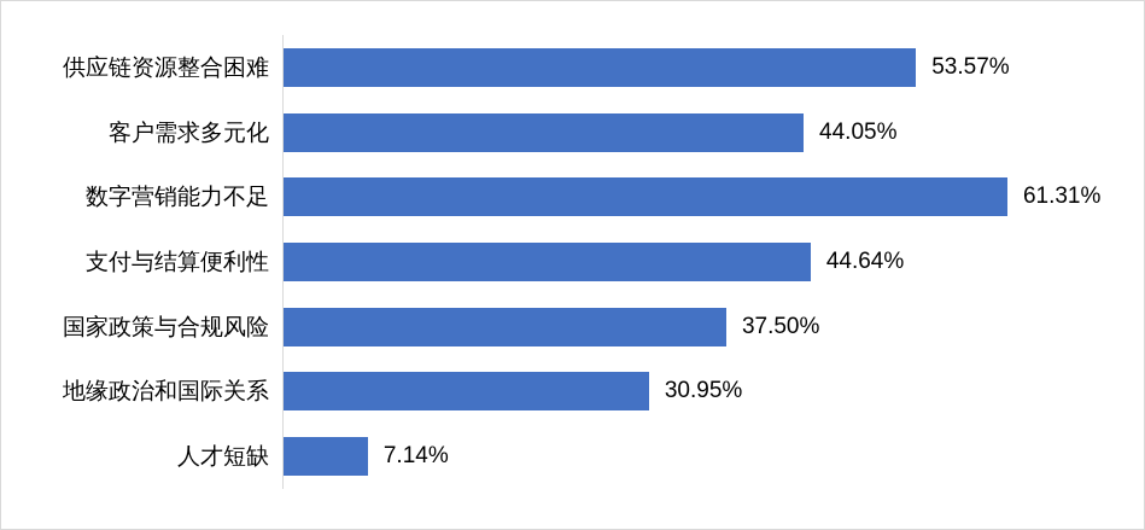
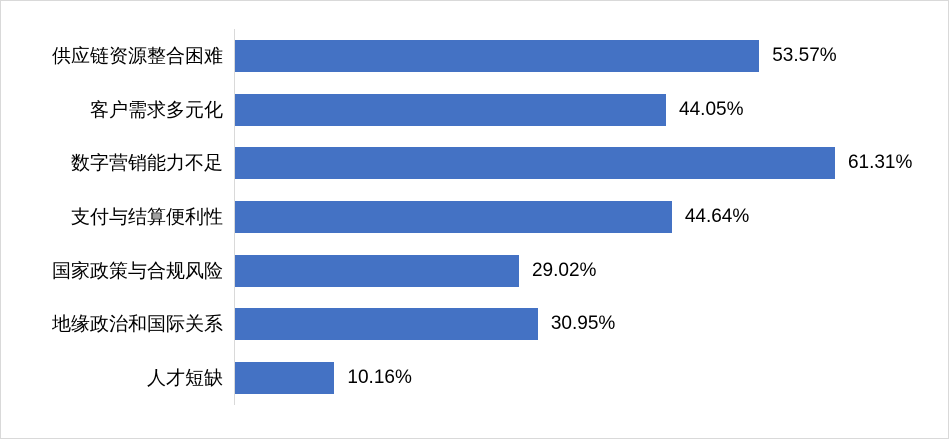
国家政策与合规风险: 37.50% -> 29.02%
人才短缺: 7.14% -> 10.16%
